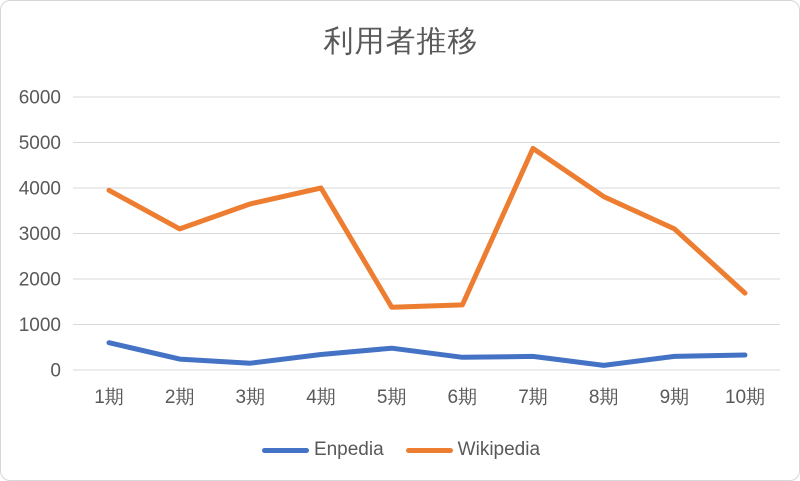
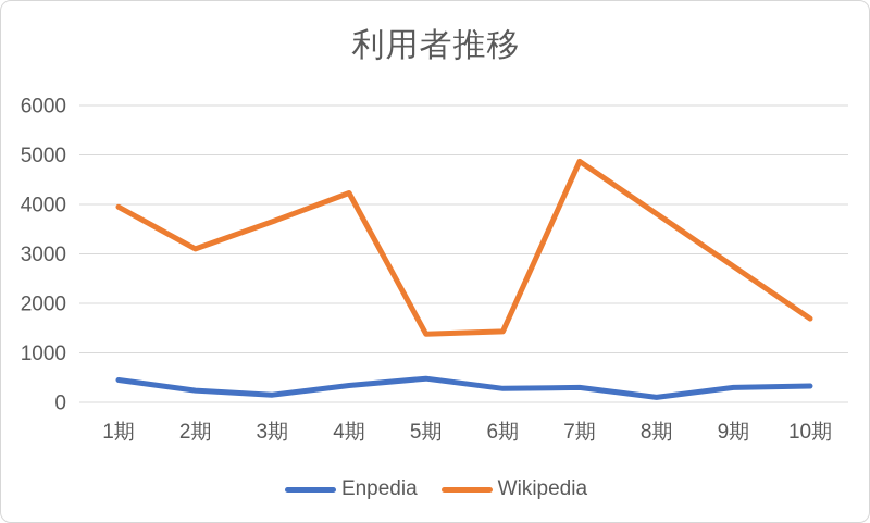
Enpedia/1期: 600 -> 400
Wikipedia/4期: 4000 -> 4200
Wikipedia/9期: 3100 -> 2800
